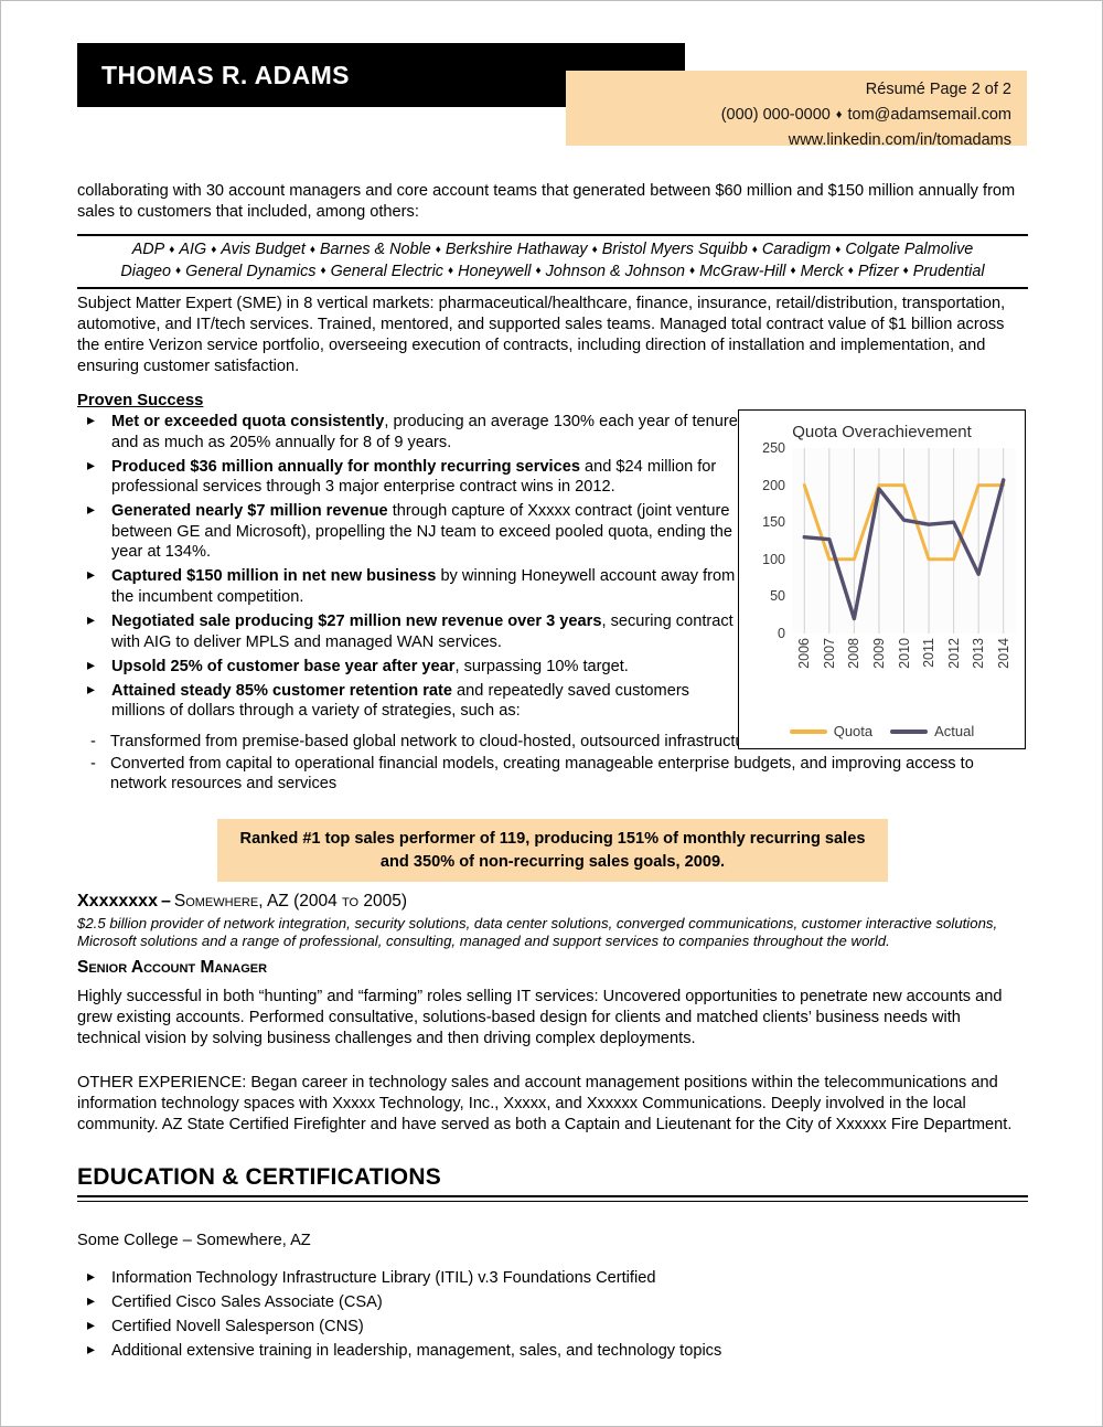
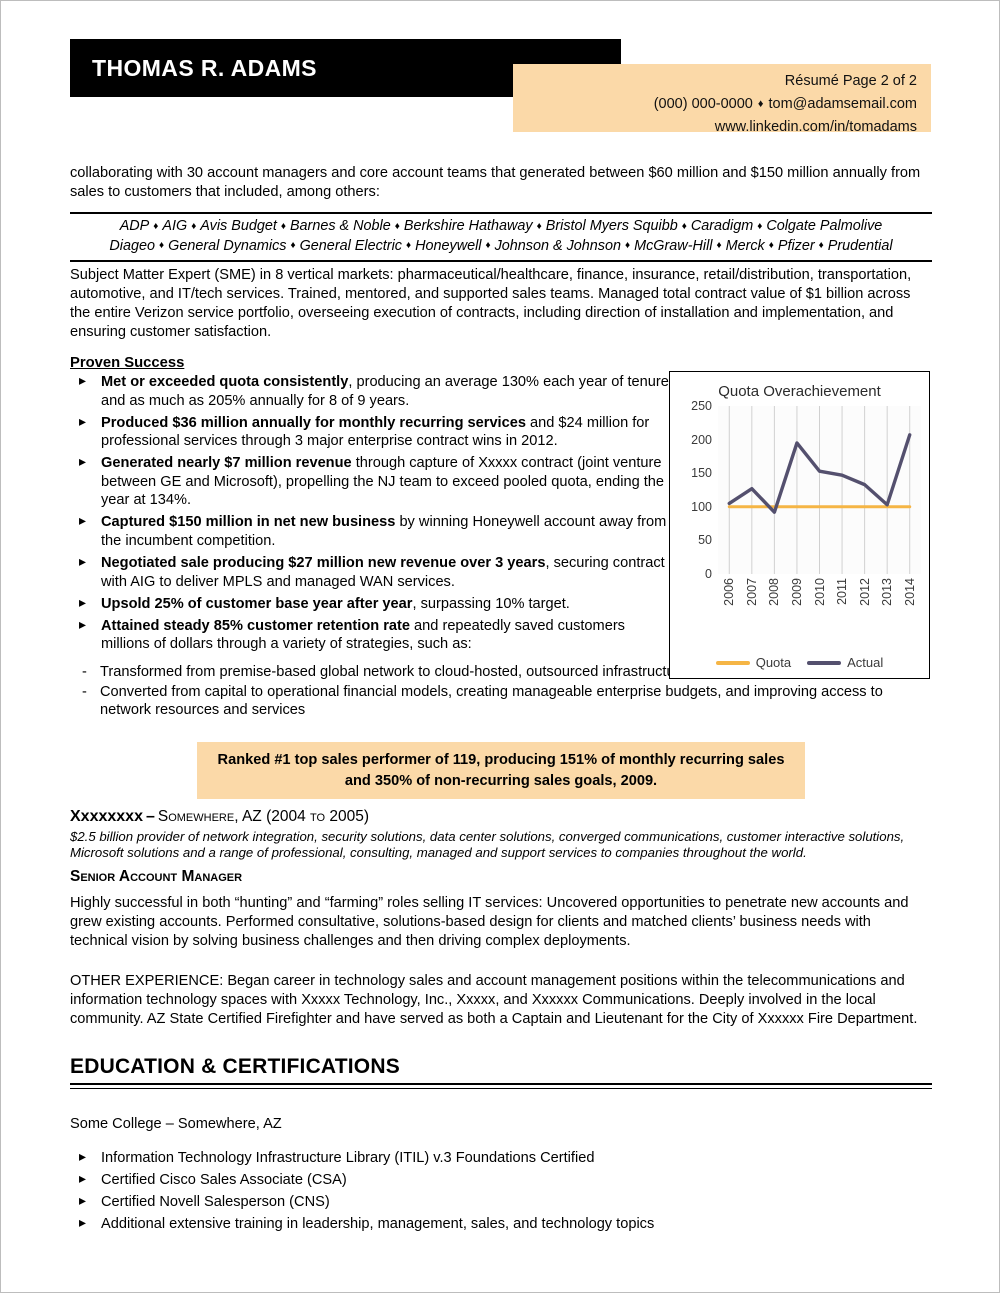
Quota/2006: 200 -> 100
Actual/2006: 130 -> 100
Actual/2008: 20 -> 90
Quota/2009: 200 -> 100
Quota/2010: 200 -> 100
Actual/2012: 150 -> 130
Quota/2013: 200 -> 100
Actual/2013: 80 -> 100
Quota/2014: 200 -> 100
